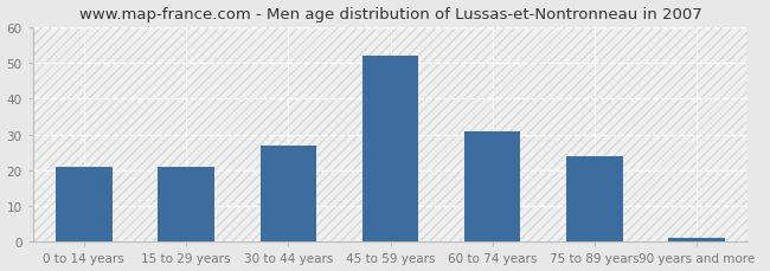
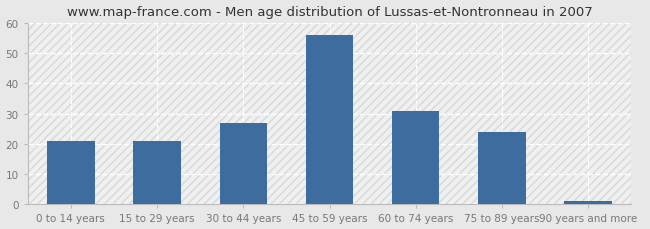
45 to 59 years: 52 -> 56
